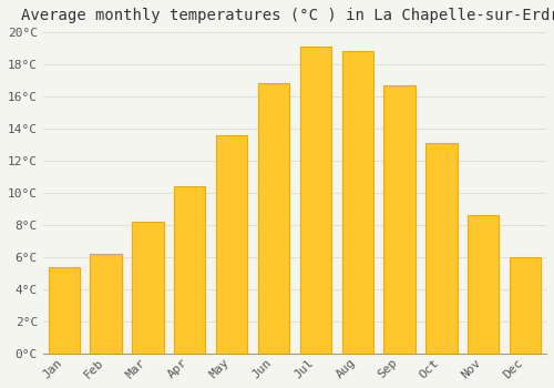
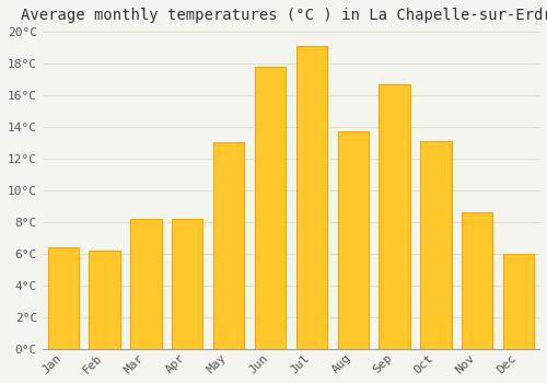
Jan: 5.4°C -> 6.4°C
Apr: 10.4°C -> 8.2°C
May: 13.6°C -> 13.0°C
Jun: 16.8°C -> 17.8°C
Aug: 18.8°C -> 13.7°C
